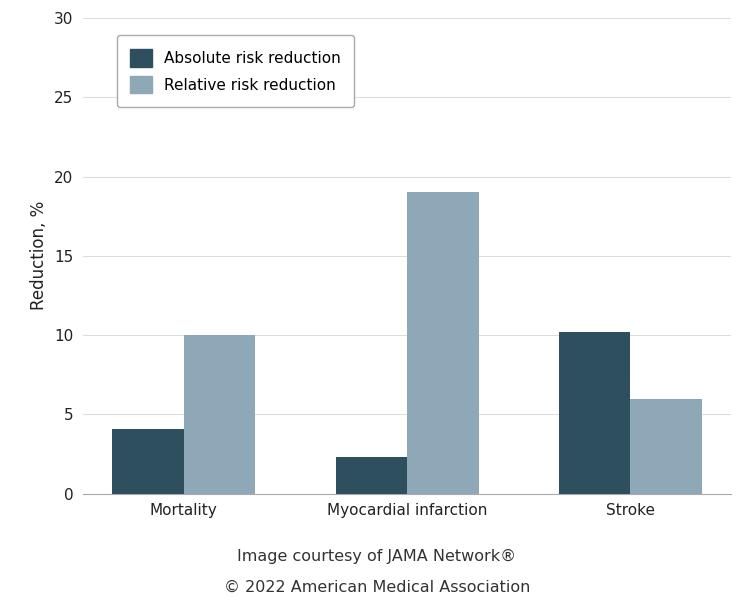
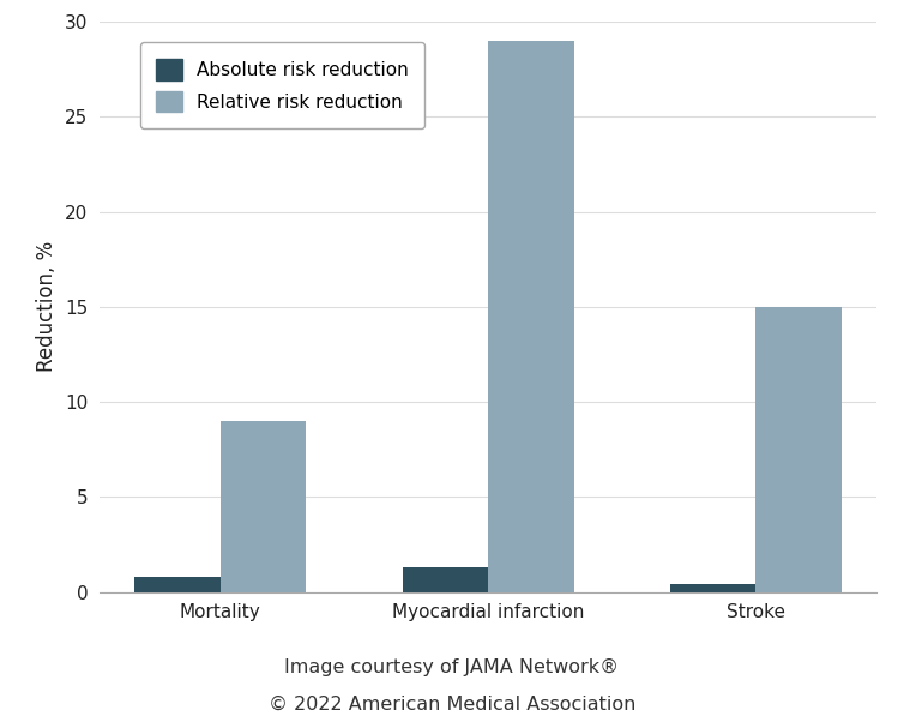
Absolute risk reduction/Mortality: 4.1 -> 0.8
Relative risk reduction/Mortality: 10 -> 9
Absolute risk reduction/Myocardial infarction: 2.3 -> 1.3
Relative risk reduction/Myocardial infarction: 19 -> 29
Absolute risk reduction/Stroke: 10.2 -> 0.4
Relative risk reduction/Stroke: 6 -> 15
